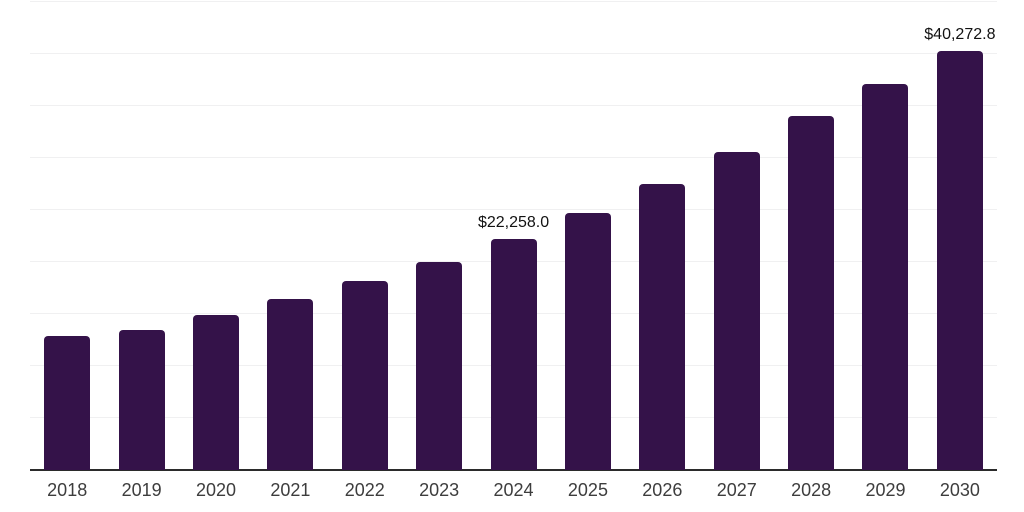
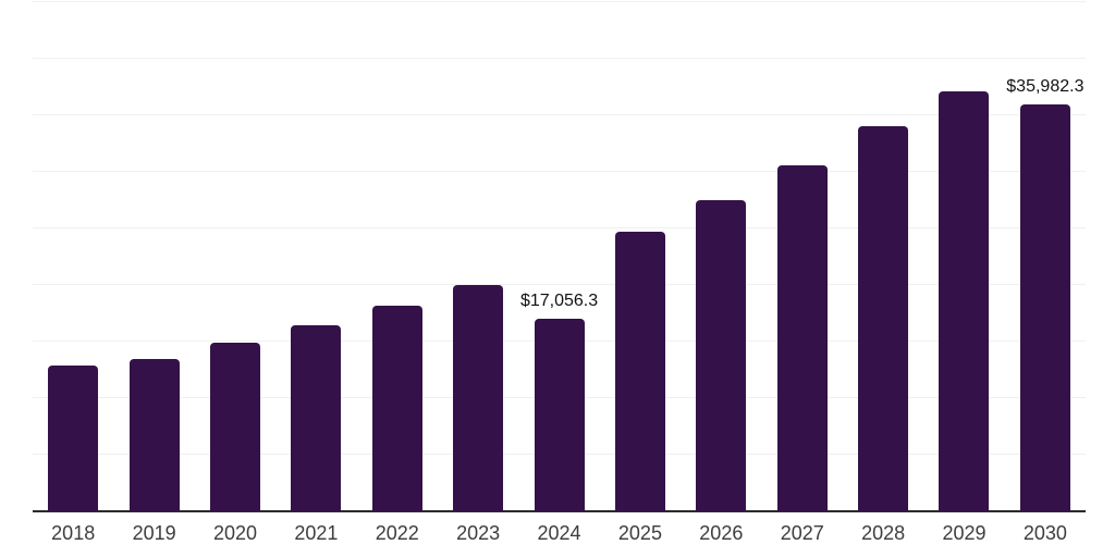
2024: $22,258.0 -> $17,056.3
2030: $40,272.8 -> $35,982.3
